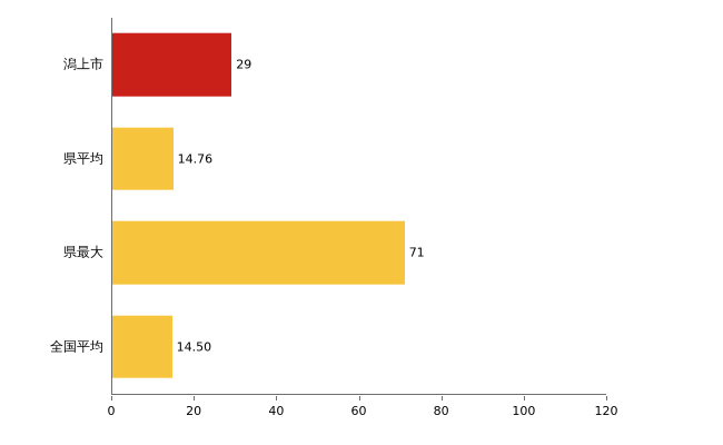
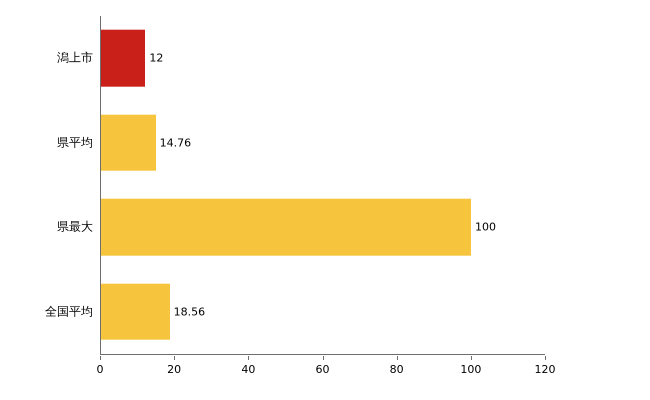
潟上市: 29 -> 12
県最大: 71 -> 100
全国平均: 14.50 -> 18.56
